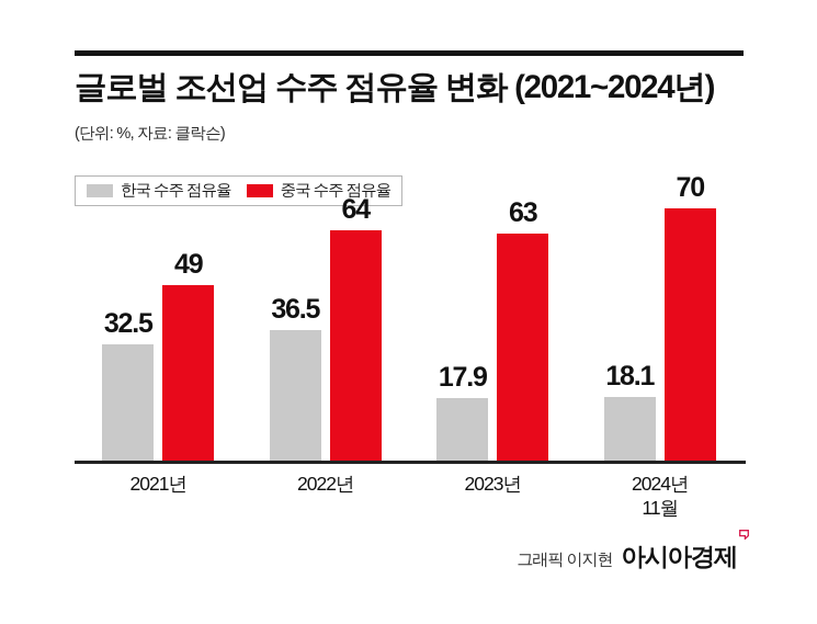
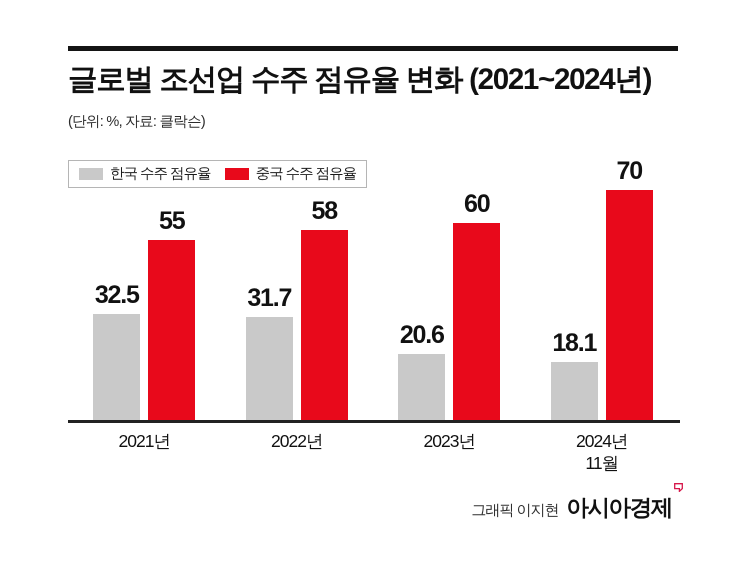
중국 수주 점유율/2021년: 49 -> 55
한국 수주 점유율/2022년: 36.5 -> 31.7
중국 수주 점유율/2022년: 64 -> 58
한국 수주 점유율/2023년: 17.9 -> 20.6
중국 수주 점유율/2023년: 63 -> 60
